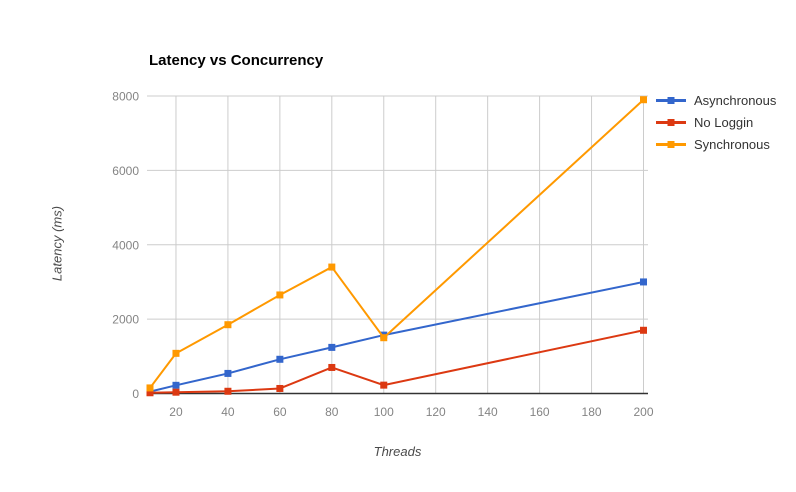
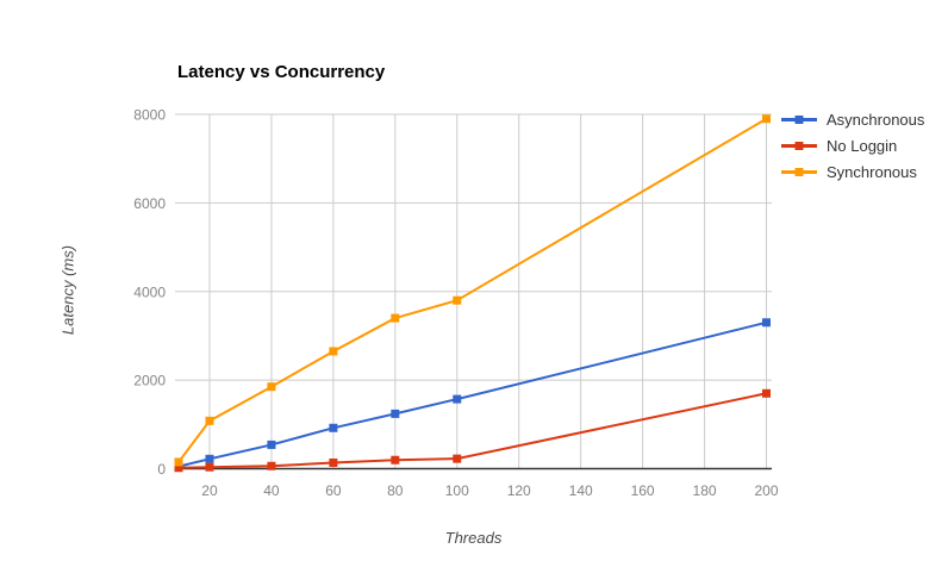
No Loggin/80: 700 -> 200
Synchronous/100: 1500 -> 3800
Asynchronous/200: 3000 -> 3300
